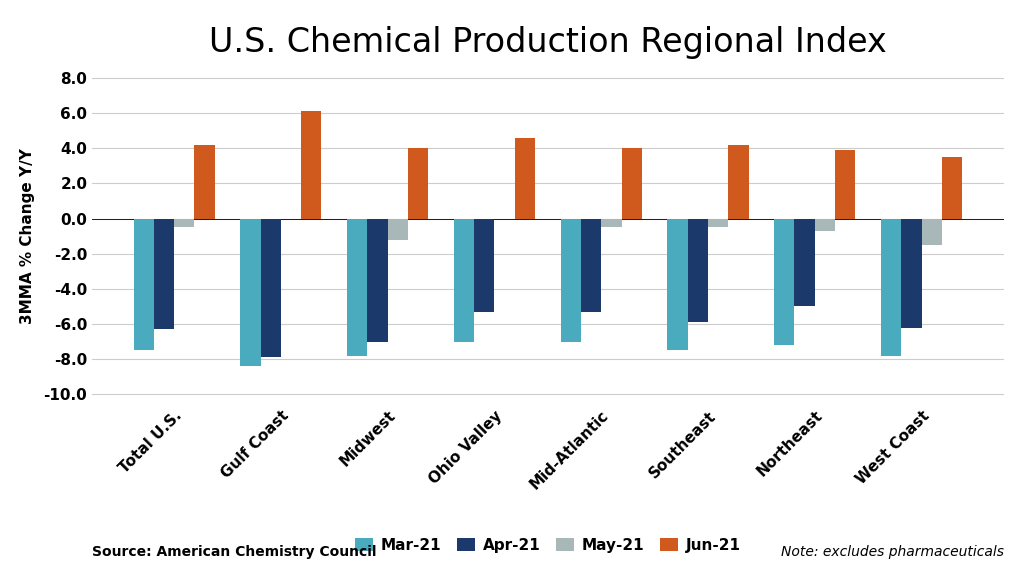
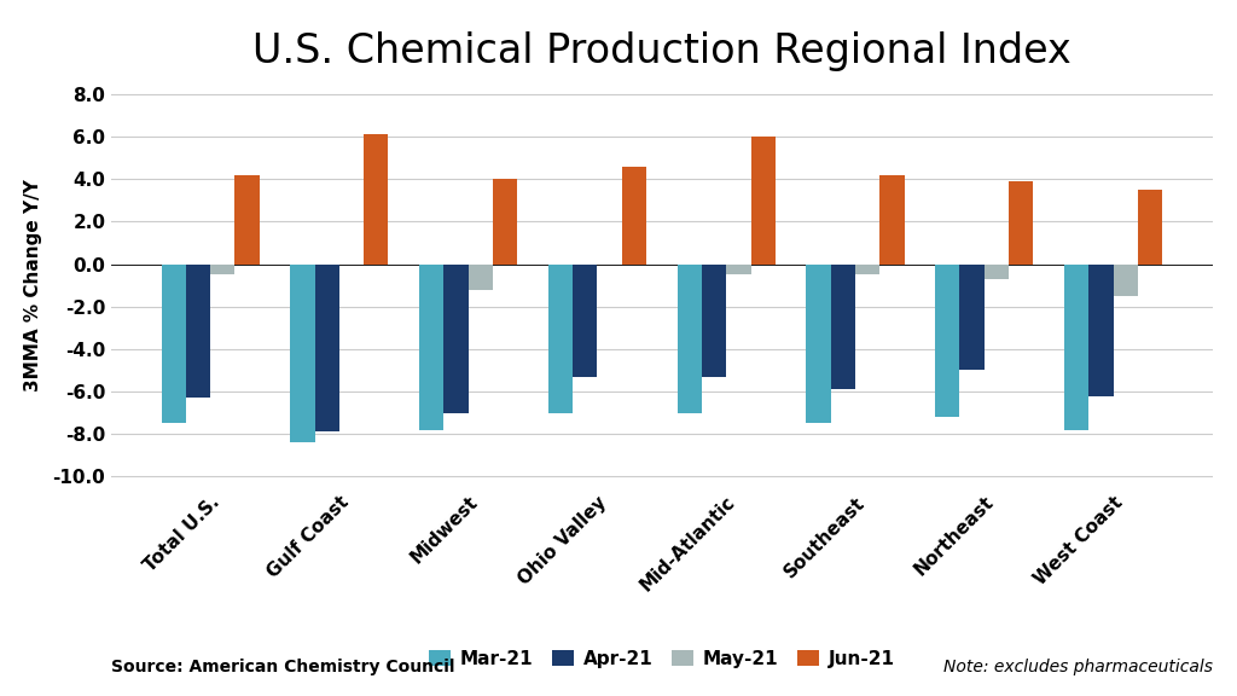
Jun-21/Mid-Atlantic: 4.0 -> 6.0
